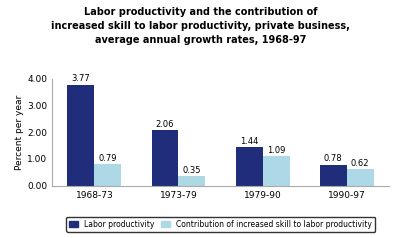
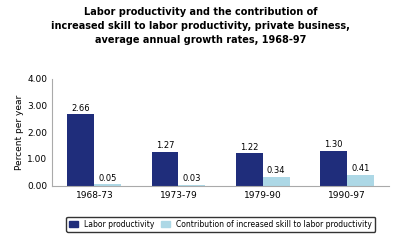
Labor productivity/1968-73: 3.77 -> 2.66
Contribution of increased skill to labor productivity/1968-73: 0.79 -> 0.05
Labor productivity/1973-79: 2.06 -> 1.27
Contribution of increased skill to labor productivity/1973-79: 0.35 -> 0.03
Labor productivity/1979-90: 1.44 -> 1.22
Contribution of increased skill to labor productivity/1979-90: 1.09 -> 0.34
Labor productivity/1990-97: 0.78 -> 1.30
Contribution of increased skill to labor productivity/1990-97: 0.62 -> 0.41
